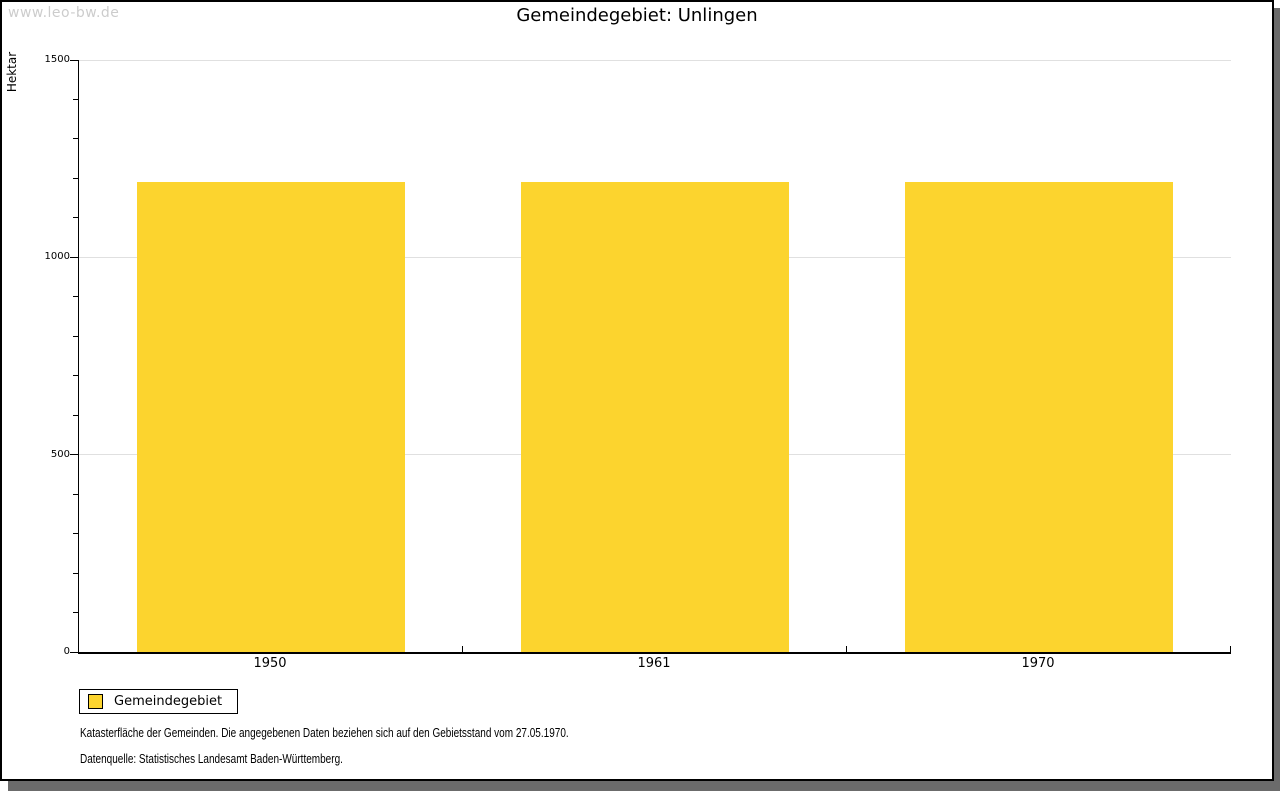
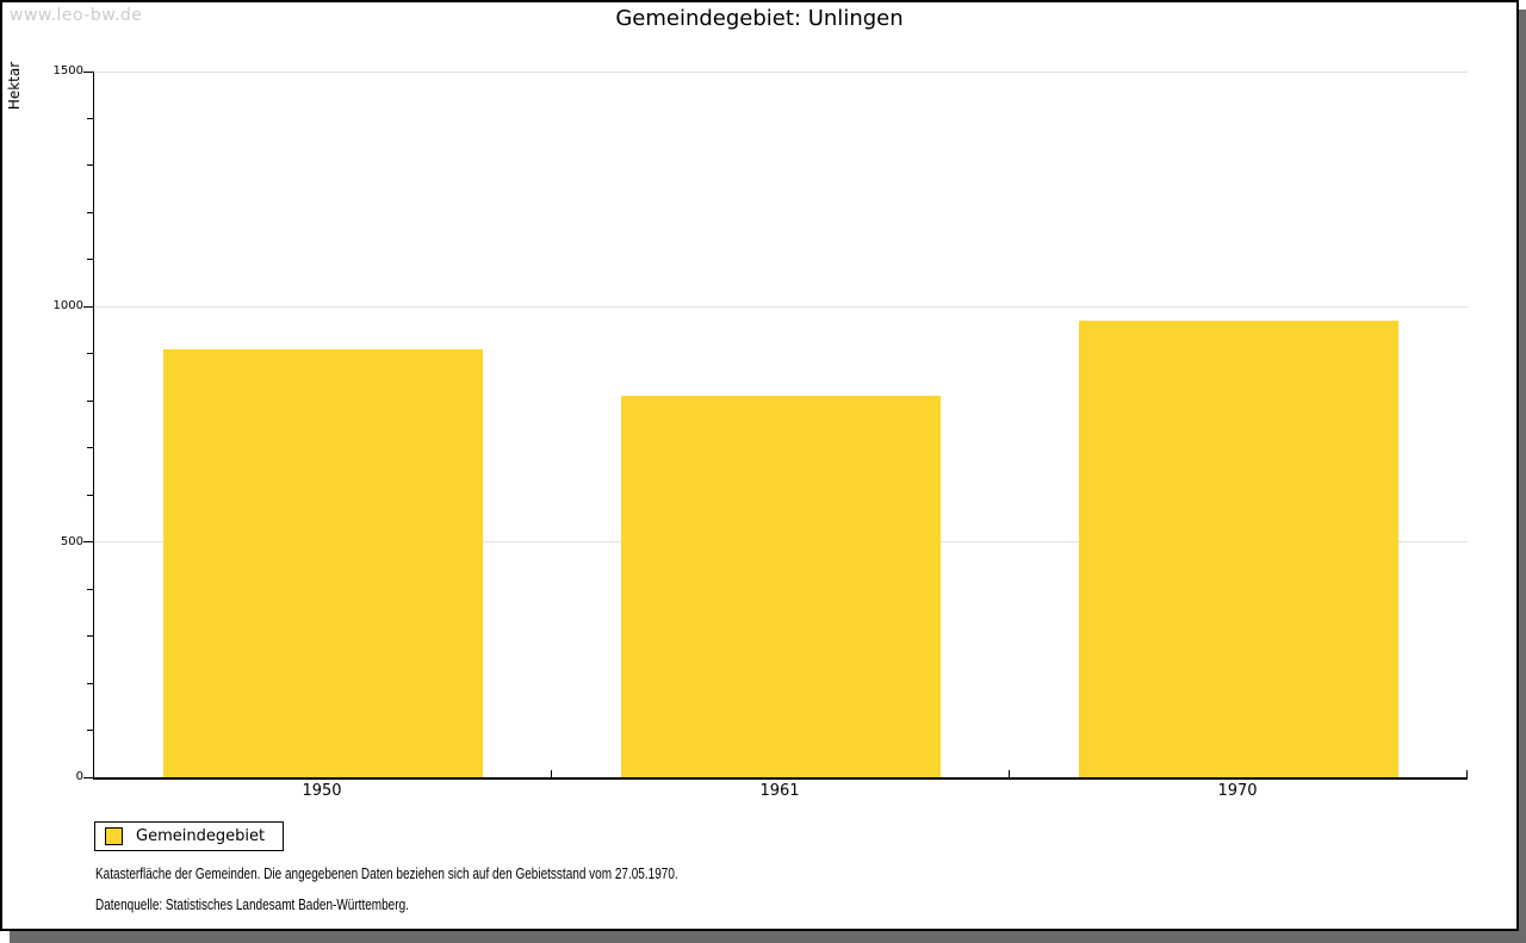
1950: 1190 -> 910
1961: 1190 -> 810
1970: 1190 -> 970
